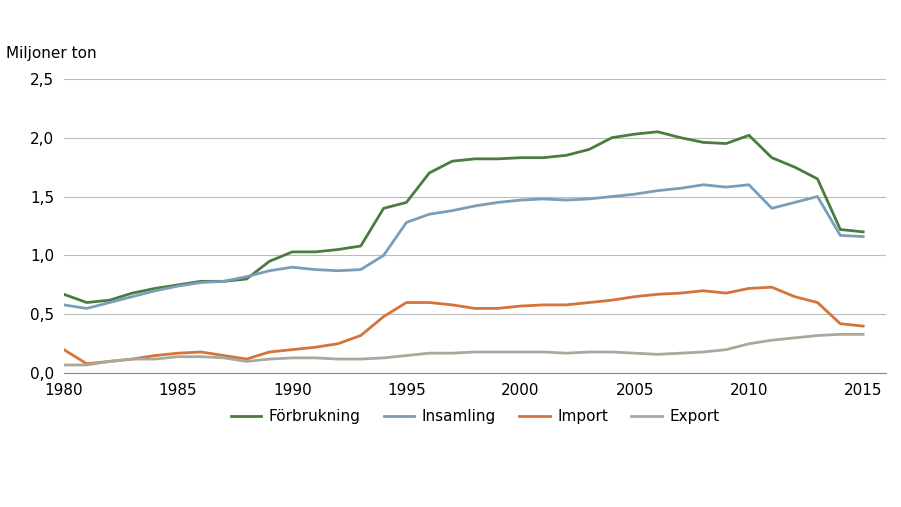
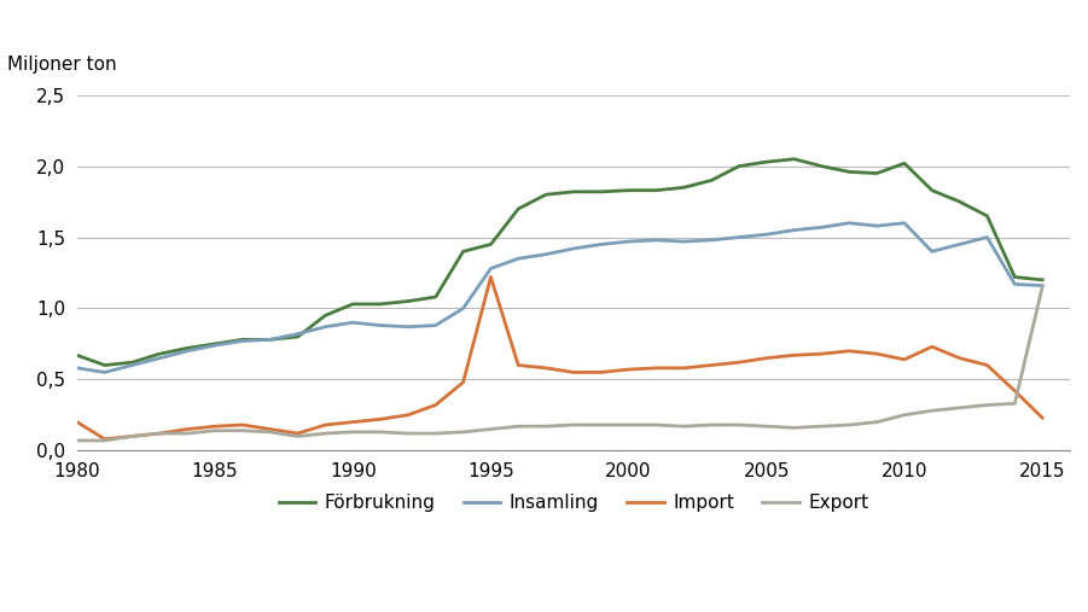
Import/1995: 0,60 -> 1,22
Import/2010: 0,72 -> 0,64
Import/2015: 0,40 -> 0,23
Export/2015: 0,33 -> 1,15
